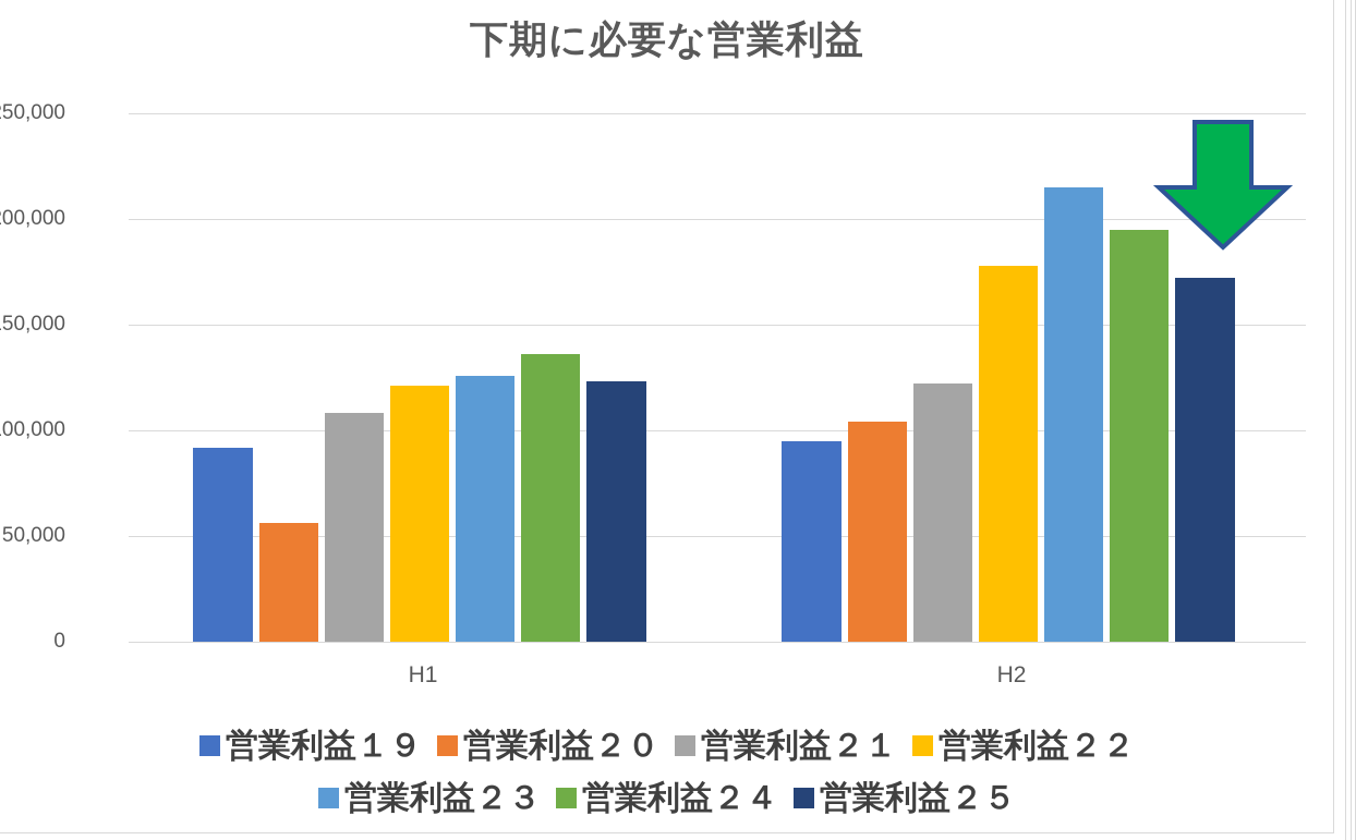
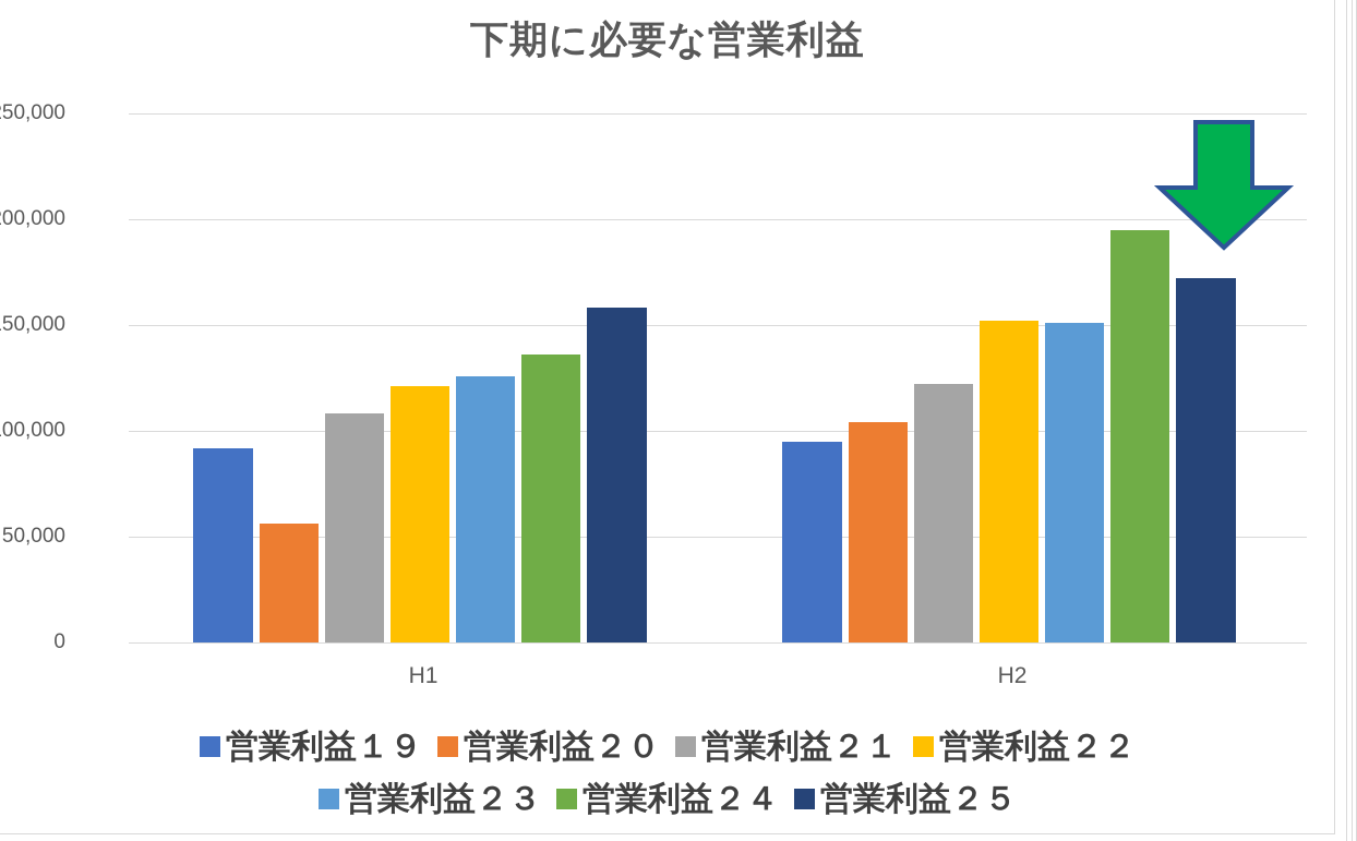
営業利益２５/H1: 123000 -> 158000
営業利益２２/H2: 178000 -> 152000
営業利益２３/H2: 215000 -> 151000
